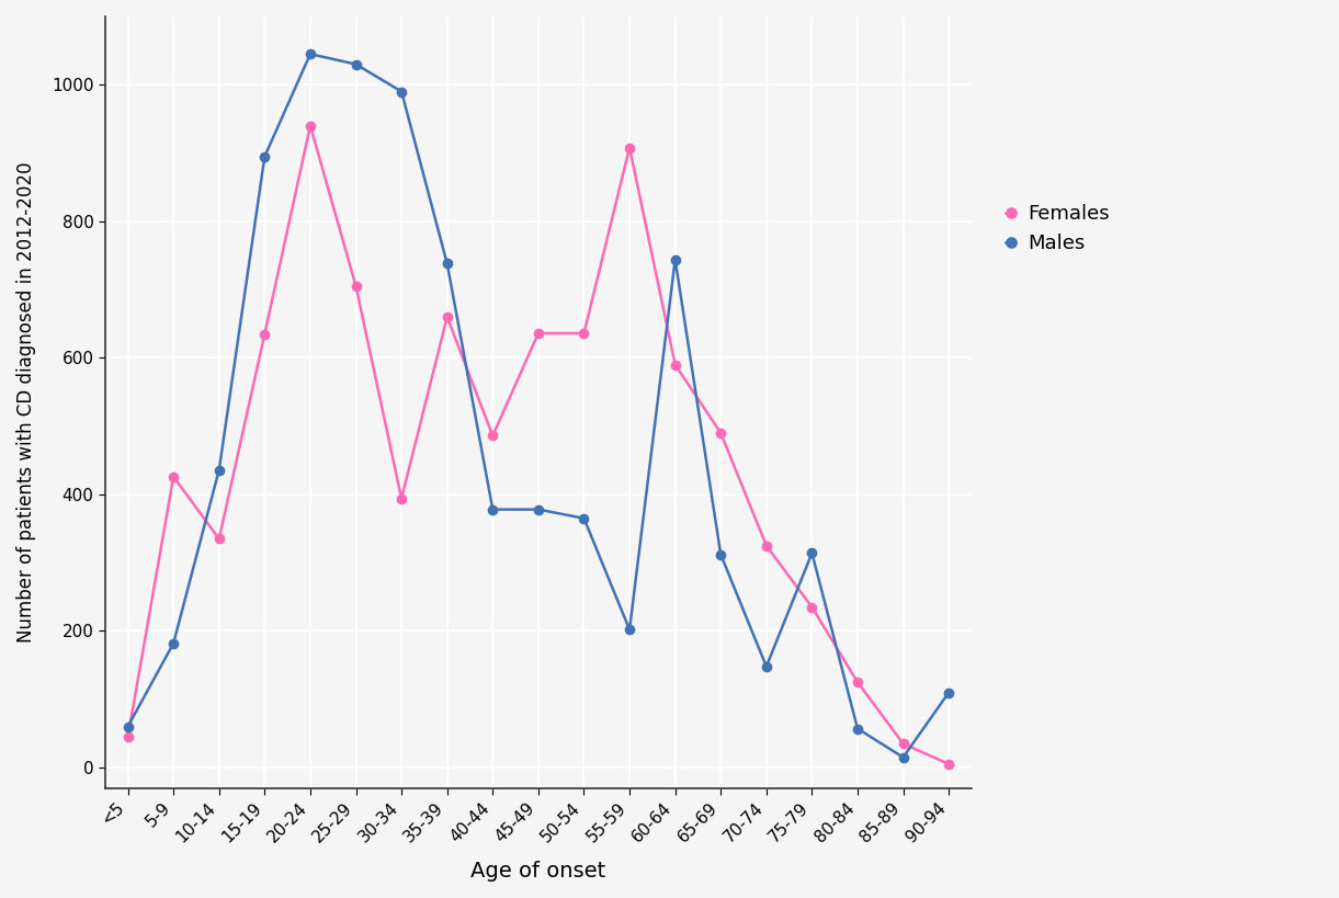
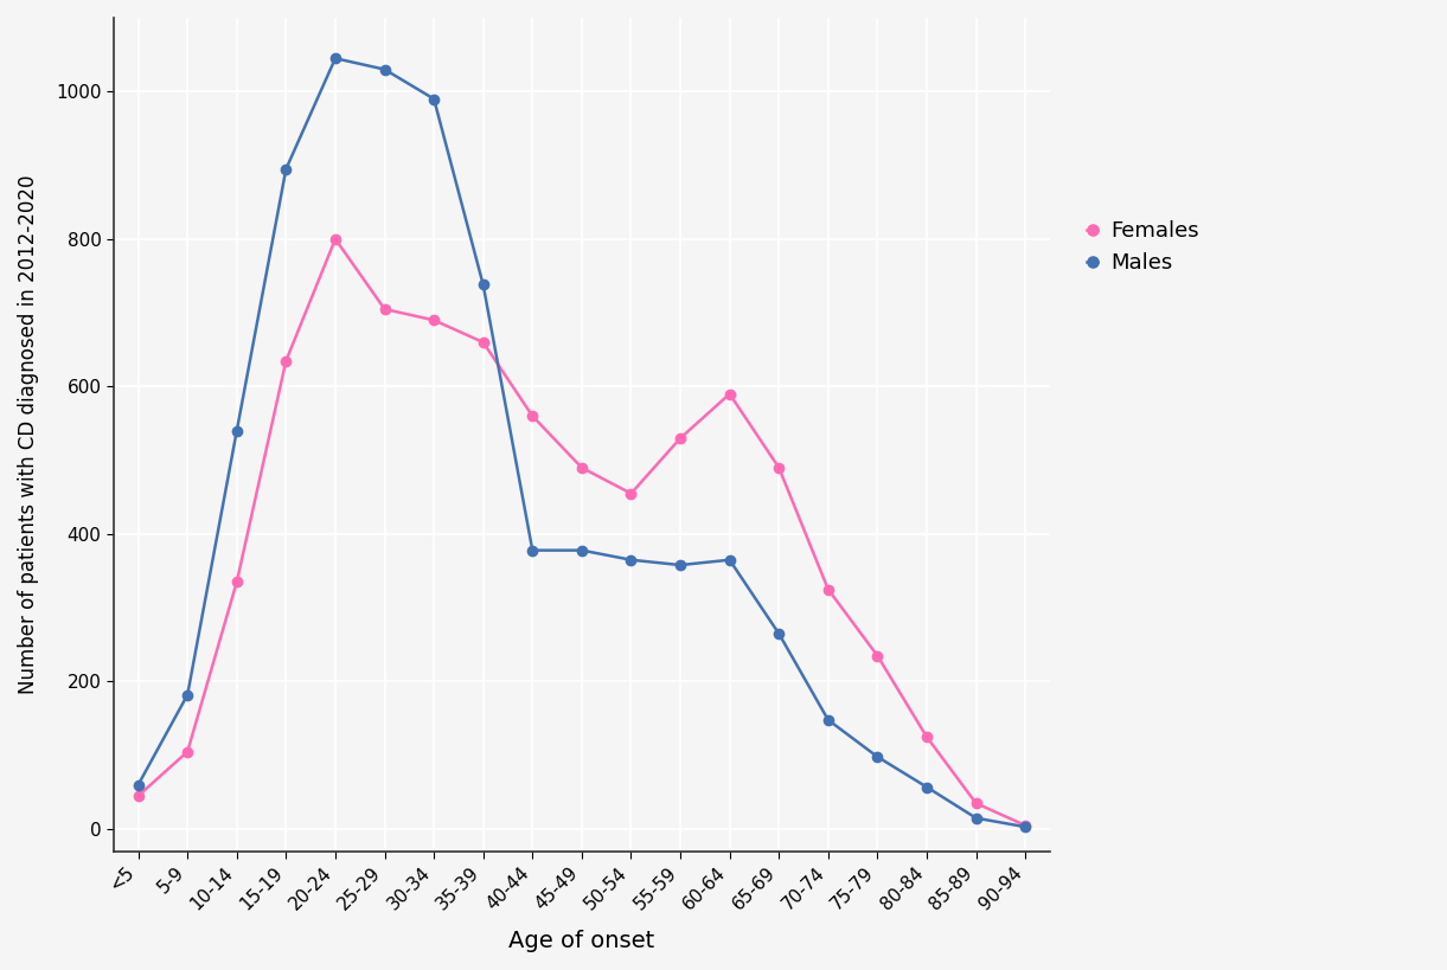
Females/5-9: 426 -> 105
Males/10-14: 436 -> 540
Females/20-24: 940 -> 800
Females/30-34: 394 -> 690
Females/40-44: 486 -> 560
Females/45-49: 636 -> 490
Females/50-54: 636 -> 455
Females/55-59: 908 -> 530
Males/55-59: 202 -> 358
Males/60-64: 744 -> 365
Males/65-69: 312 -> 265
Males/75-79: 314 -> 98
Males/90-94: 110 -> 3
